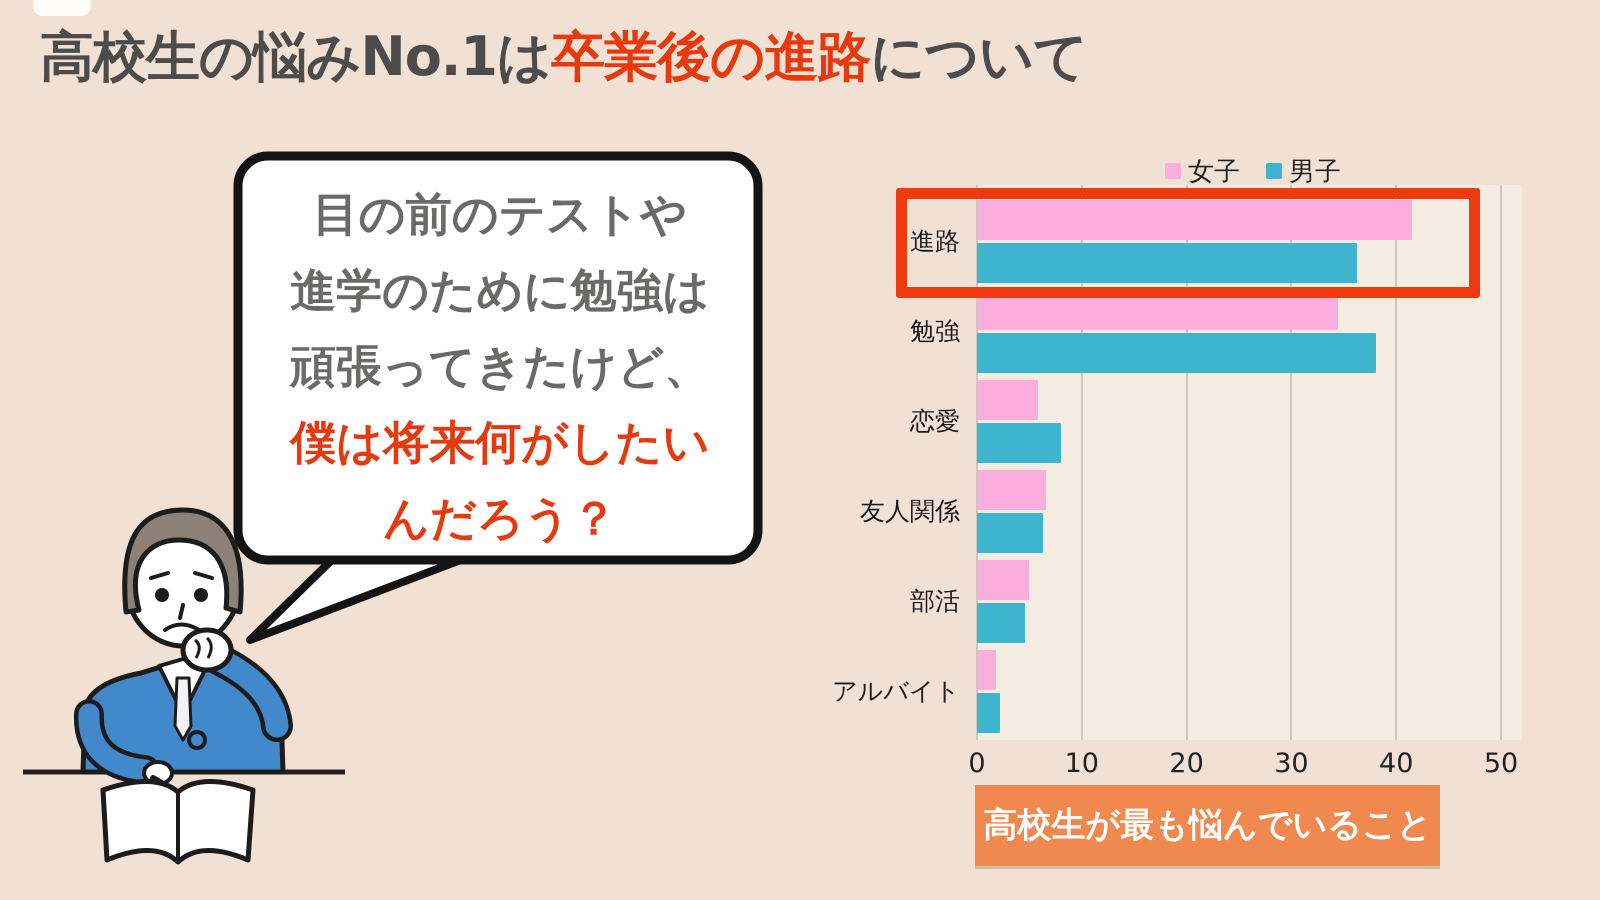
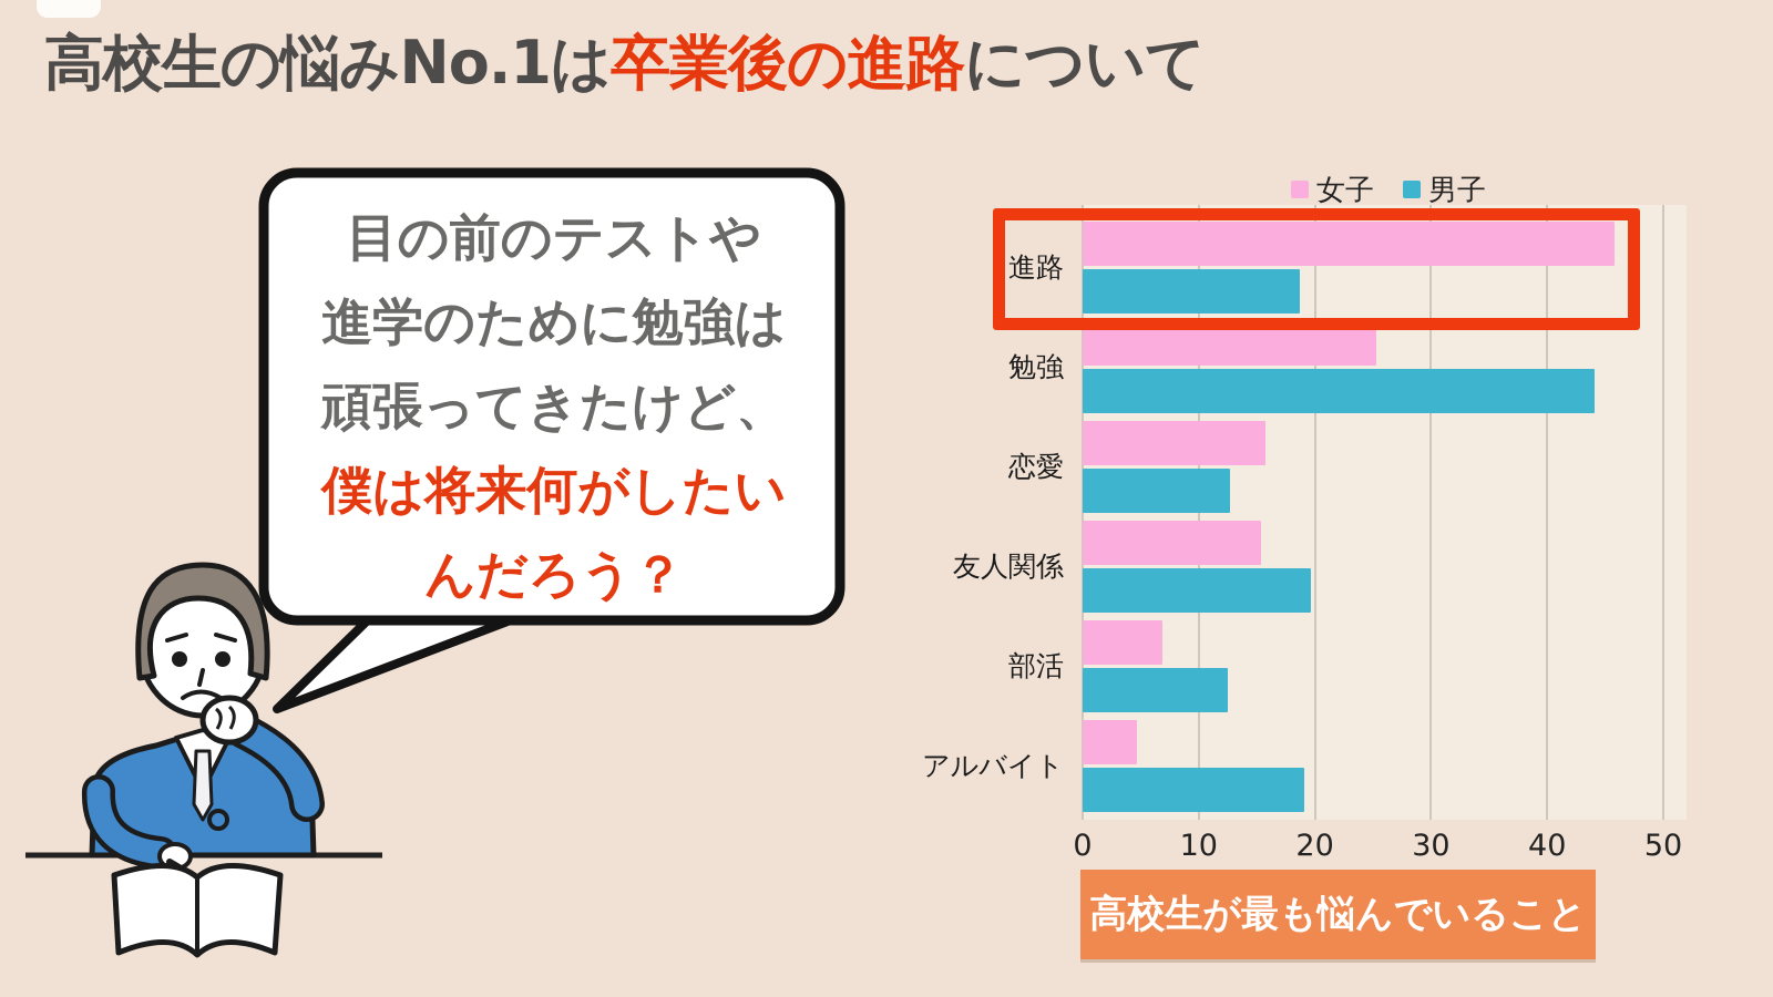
女子/進路: 41.5 -> 45.8
男子/進路: 36.3 -> 18.7
女子/勉強: 34.4 -> 25.3
男子/勉強: 38.1 -> 44.1
女子/恋愛: 5.8 -> 15.7
男子/恋愛: 8.0 -> 12.7
女子/友人関係: 6.6 -> 15.4
男子/友人関係: 6.3 -> 19.7
女子/部活: 5.0 -> 6.9
男子/部活: 4.6 -> 12.5
女子/アルバイト: 1.8 -> 4.7
男子/アルバイト: 2.2 -> 19.1
